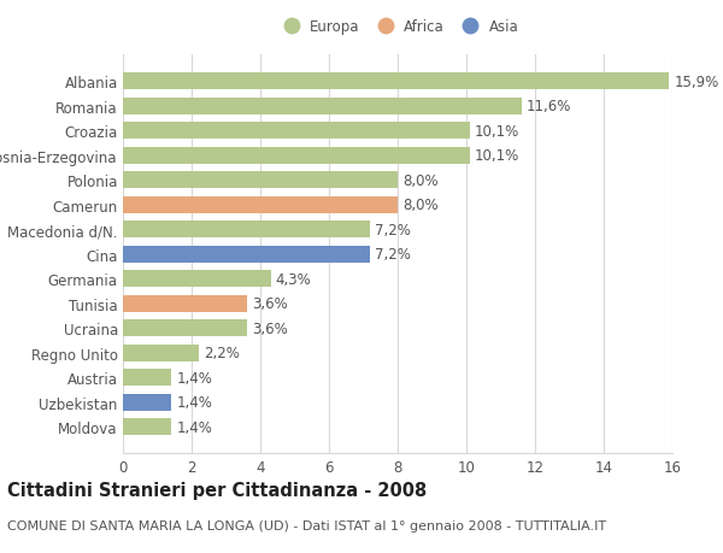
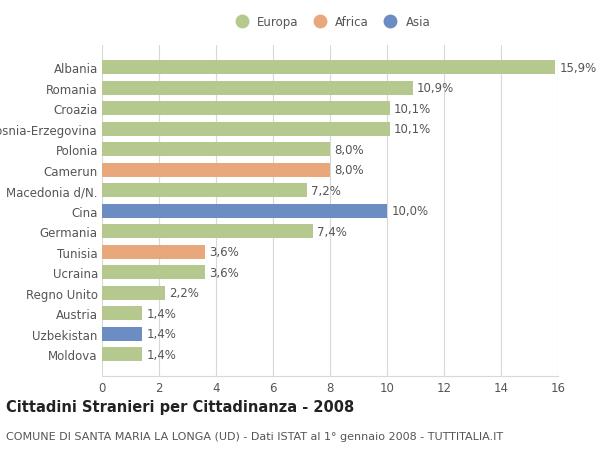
Romania: 11,6% -> 10,9%
Cina: 7,2% -> 10,0%
Germania: 4,3% -> 7,4%
